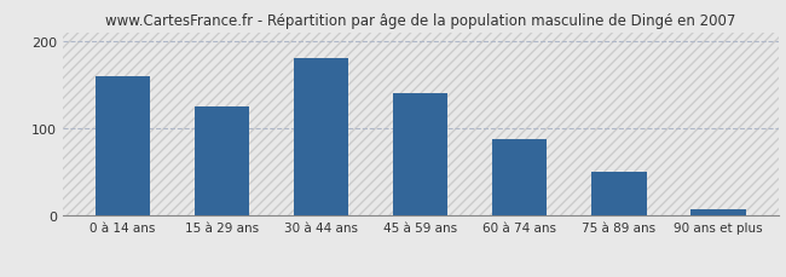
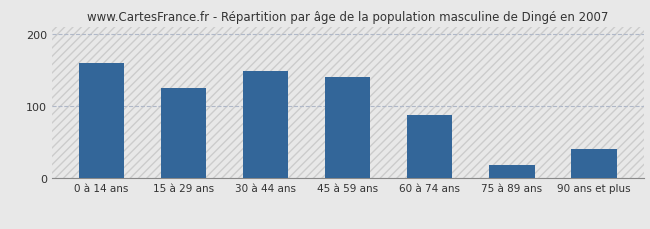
30 à 44 ans: 181 -> 148
75 à 89 ans: 50 -> 18
90 ans et plus: 7 -> 40
